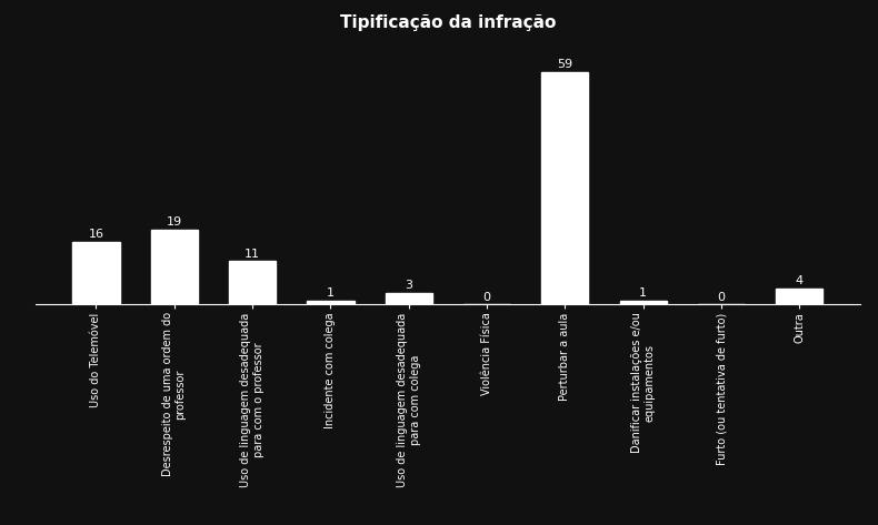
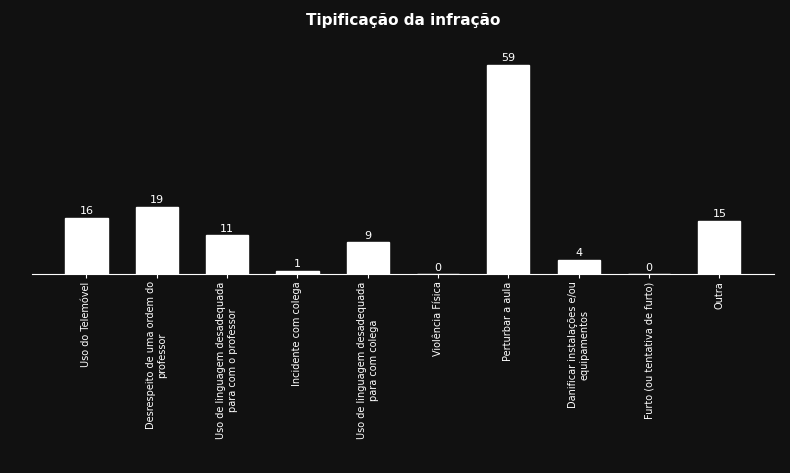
Uso de linguagem desadequada para com colega: 3 -> 9
Danificar instalações e/ou equipamentos: 1 -> 4
Outra: 4 -> 15
